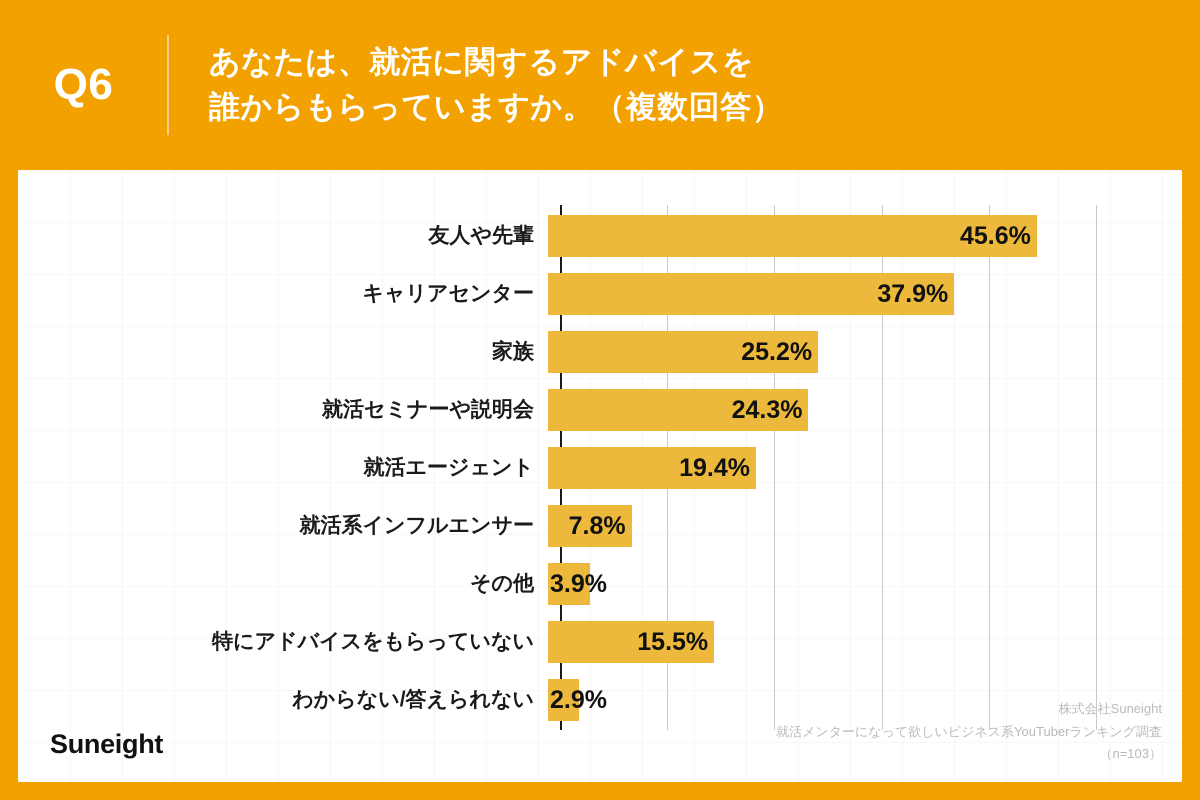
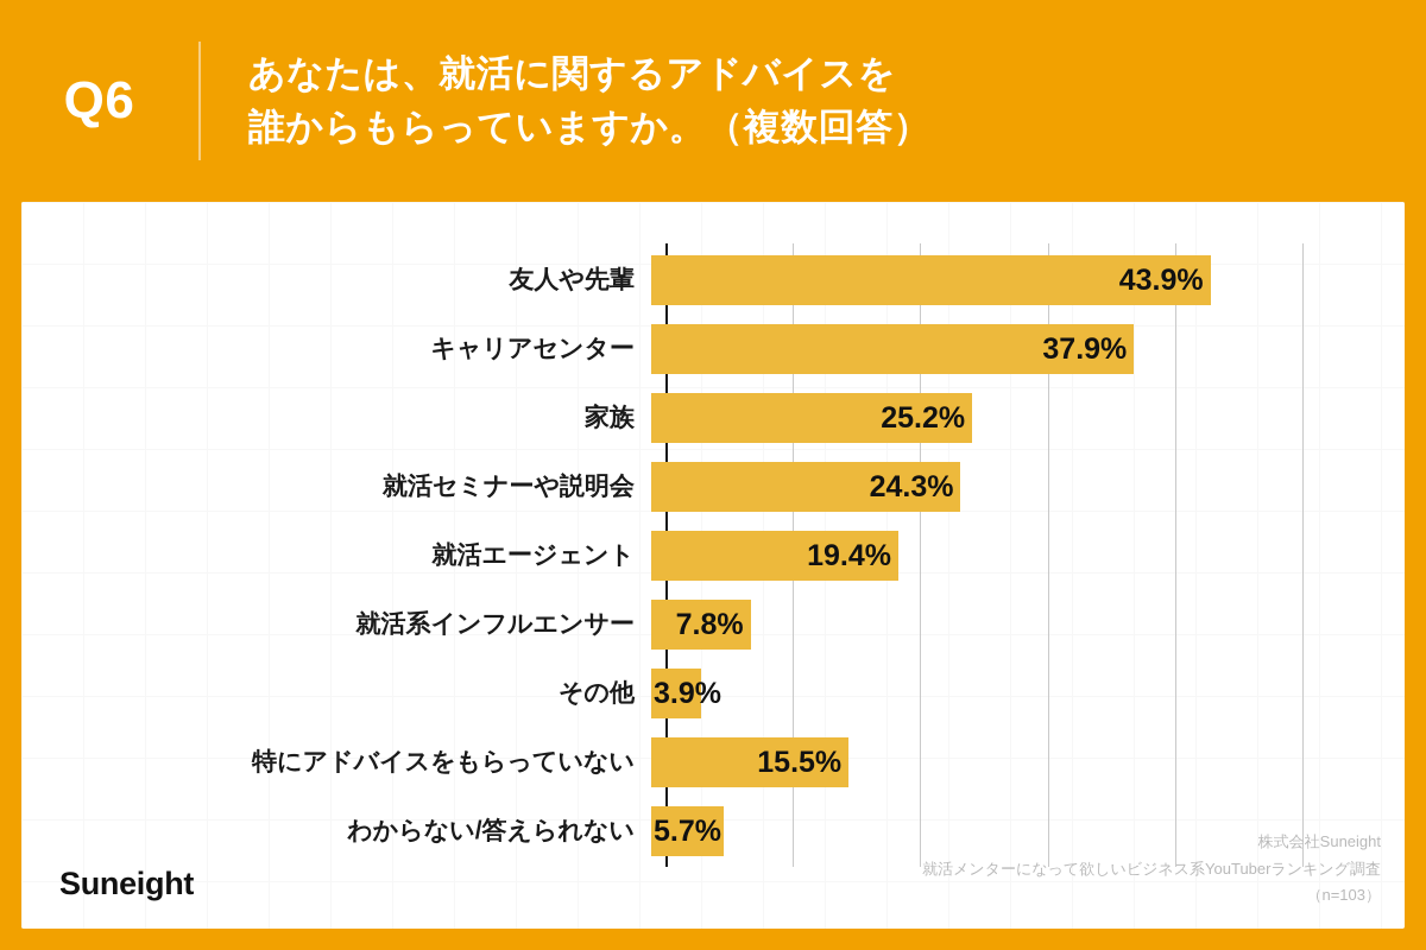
友人や先輩: 45.6% -> 43.9%
わからない/答えられない: 2.9% -> 5.7%
